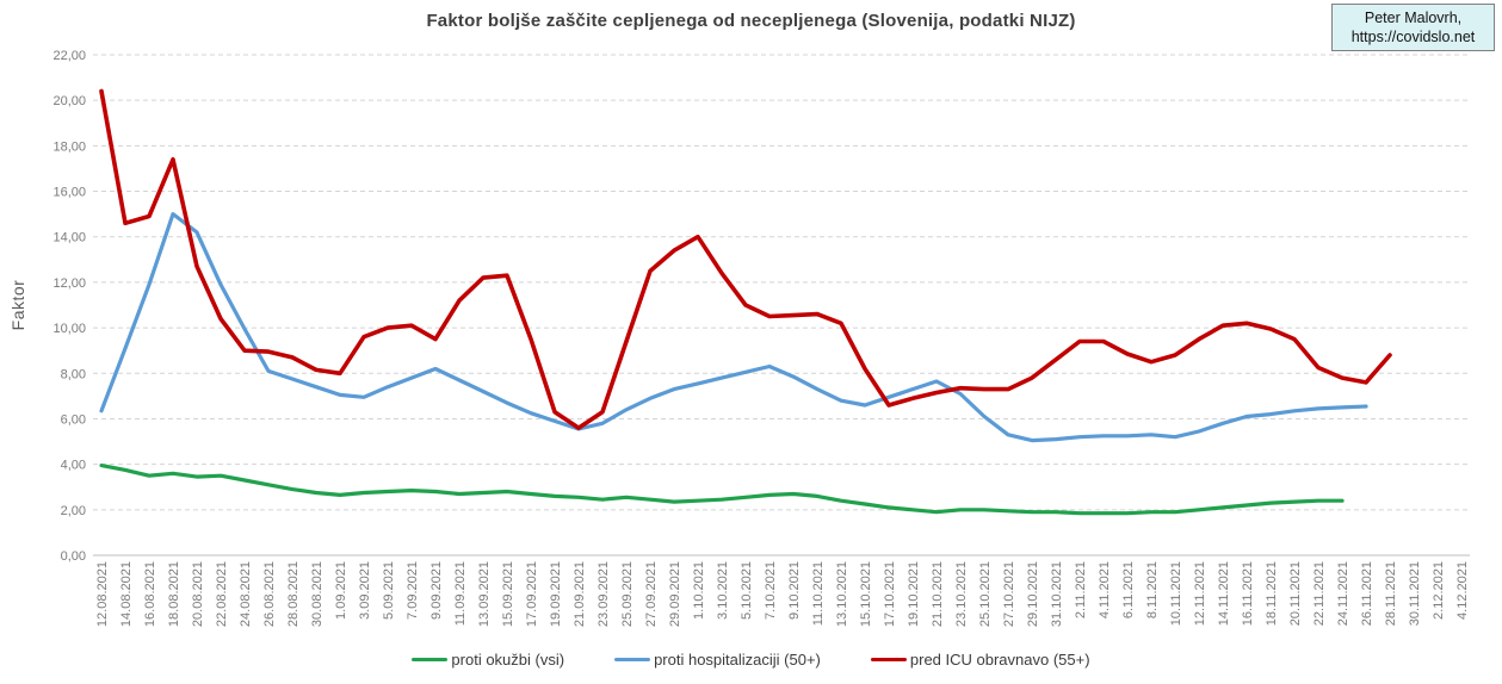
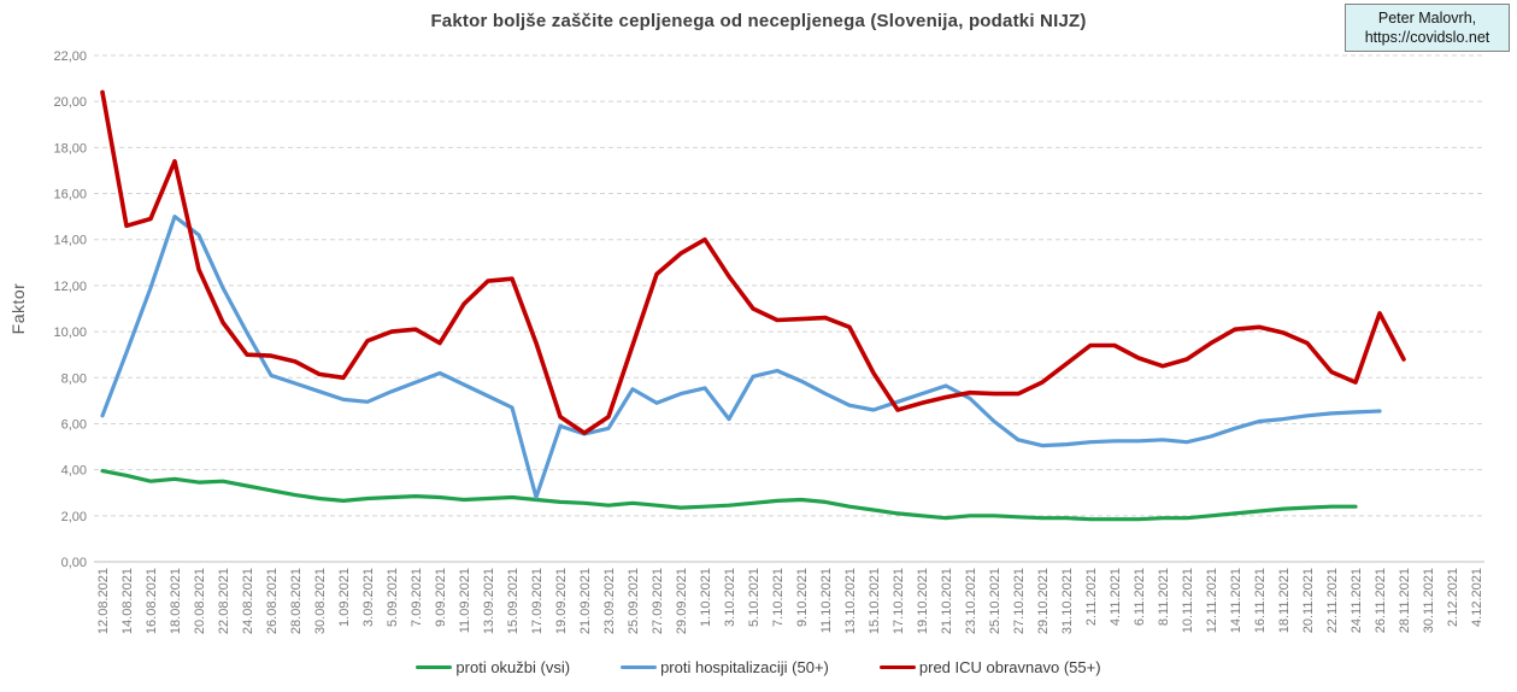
proti hospitalizaciji (50+)/17.09.2021: 6,2 -> 2,8
proti hospitalizaciji (50+)/25.09.2021: 6,4 -> 7,5
proti hospitalizaciji (50+)/3.10.2021: 7,8 -> 6,2
pred ICU obravnavo (55+)/26.11.2021: 7,6 -> 10,8
